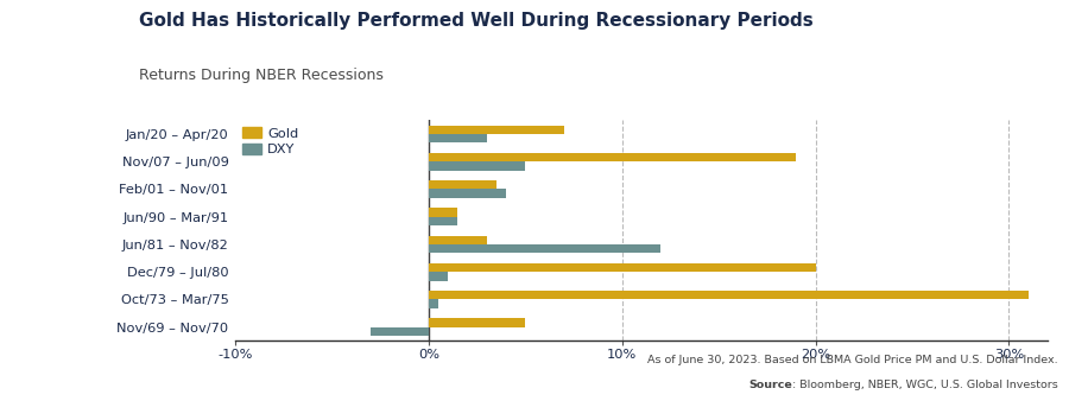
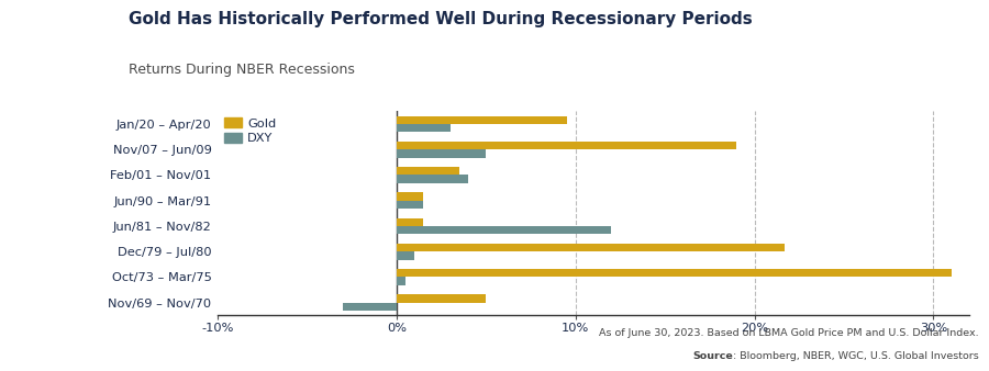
Gold/Jan/20 – Apr/20: 7.0% -> 9.5%
Gold/Jun/81 – Nov/82: 3.0% -> 1.5%
Gold/Dec/79 – Jul/80: 20.0% -> 21.7%
